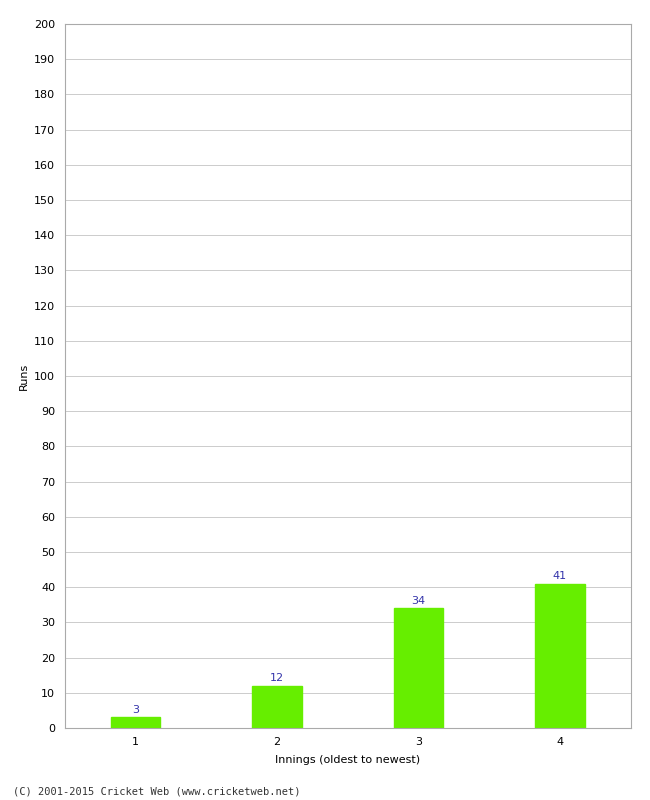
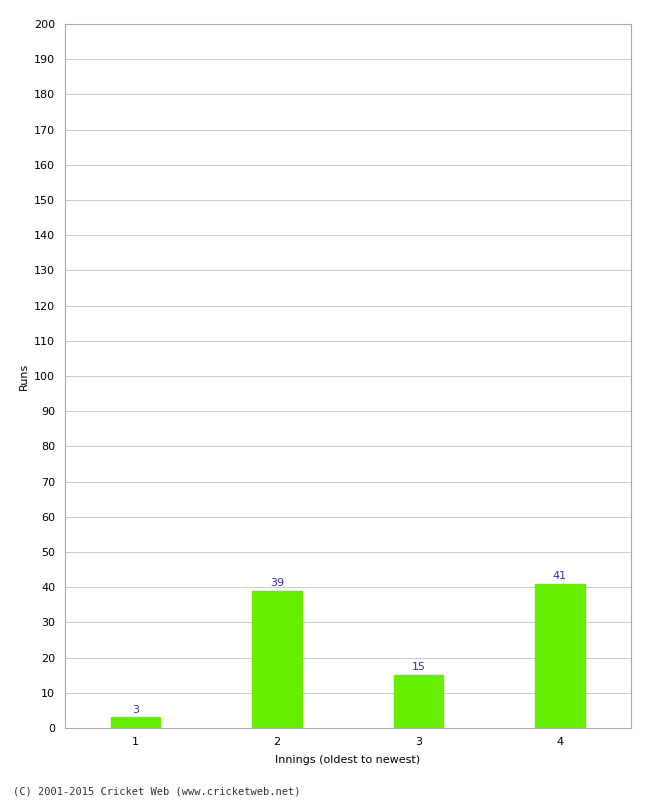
2: 12 -> 39
3: 34 -> 15
